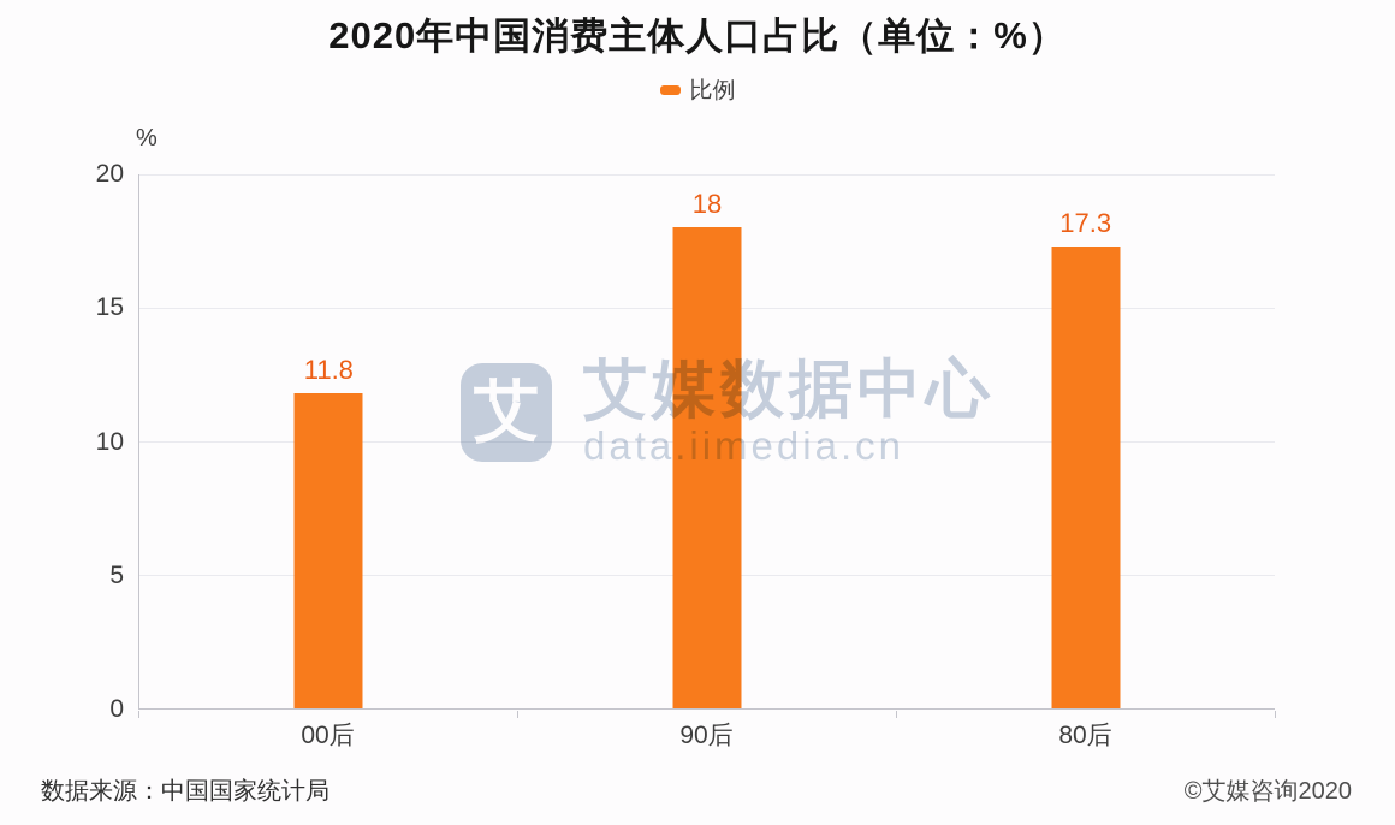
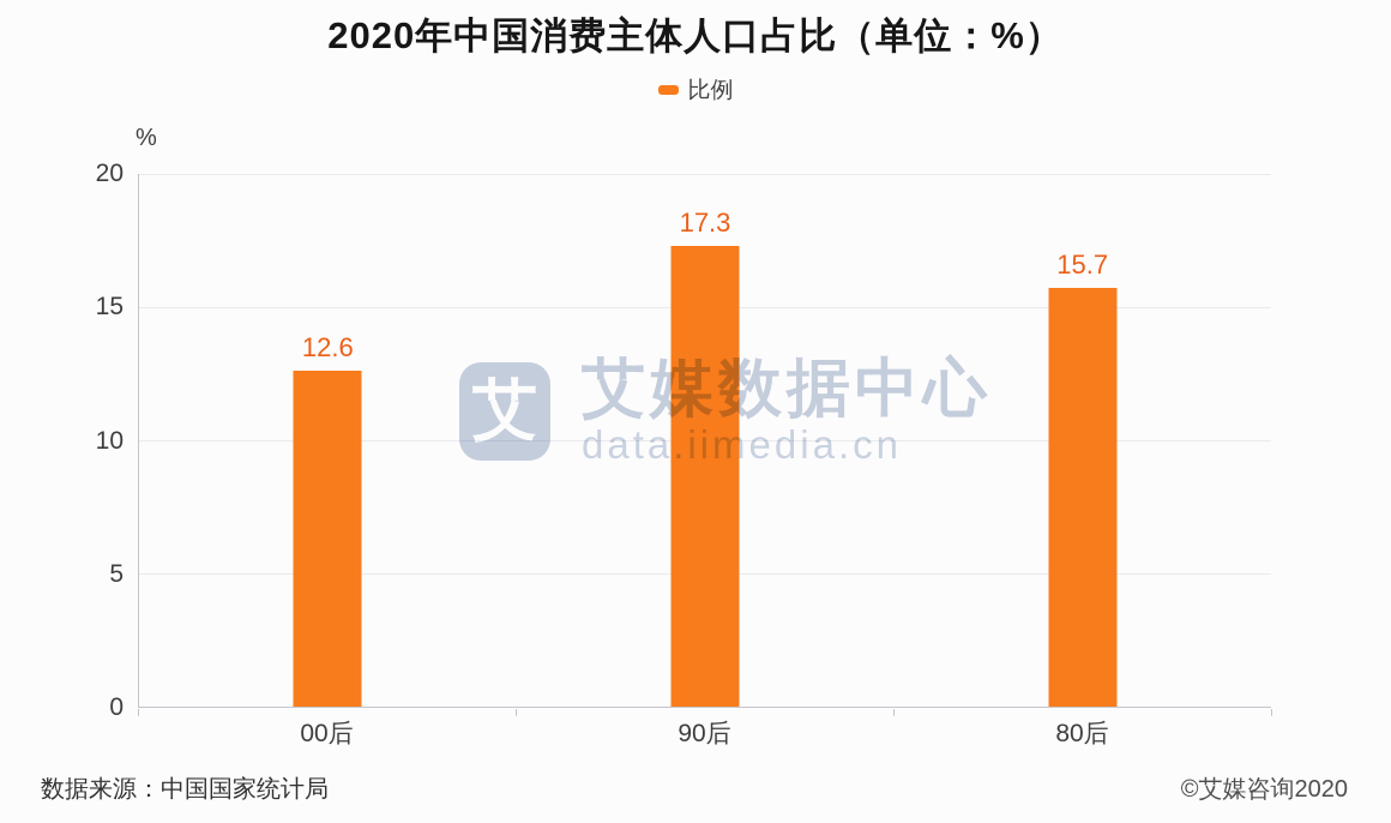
00后: 11.8 -> 12.6
90后: 18 -> 17.3
80后: 17.3 -> 15.7
